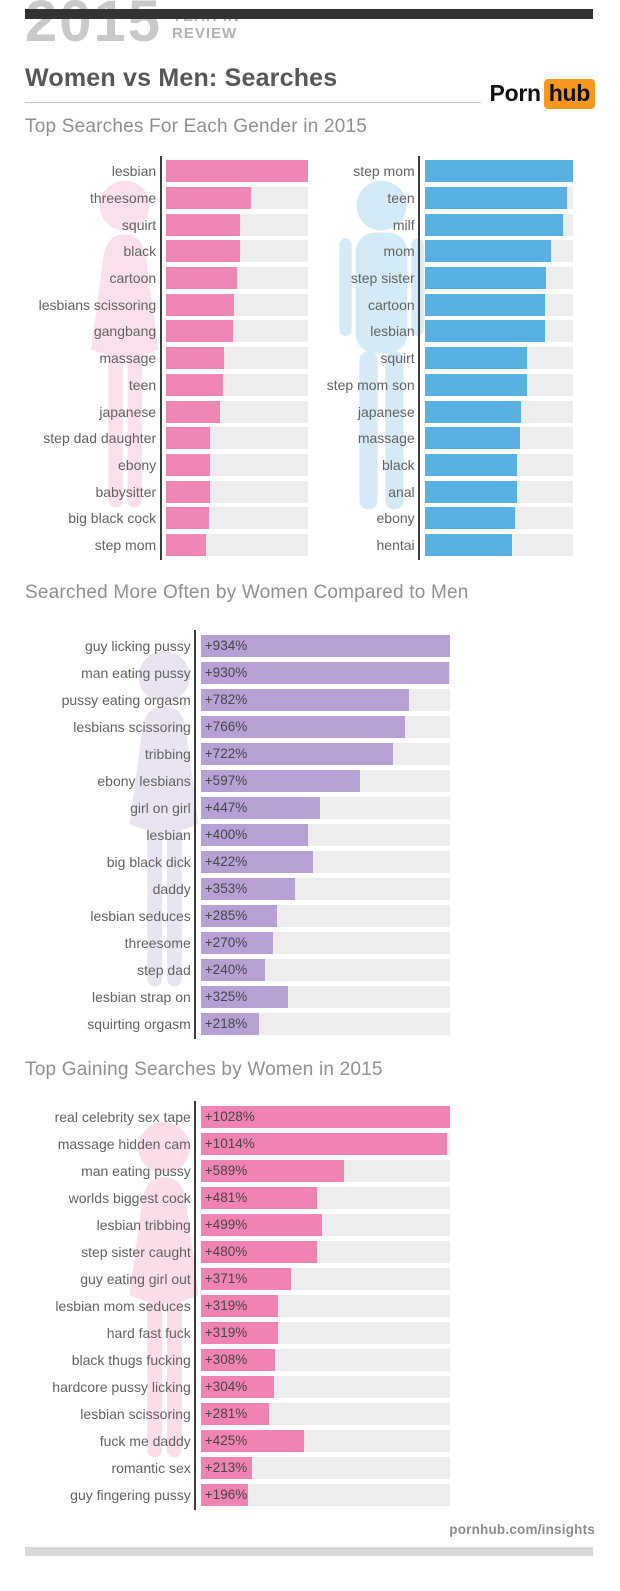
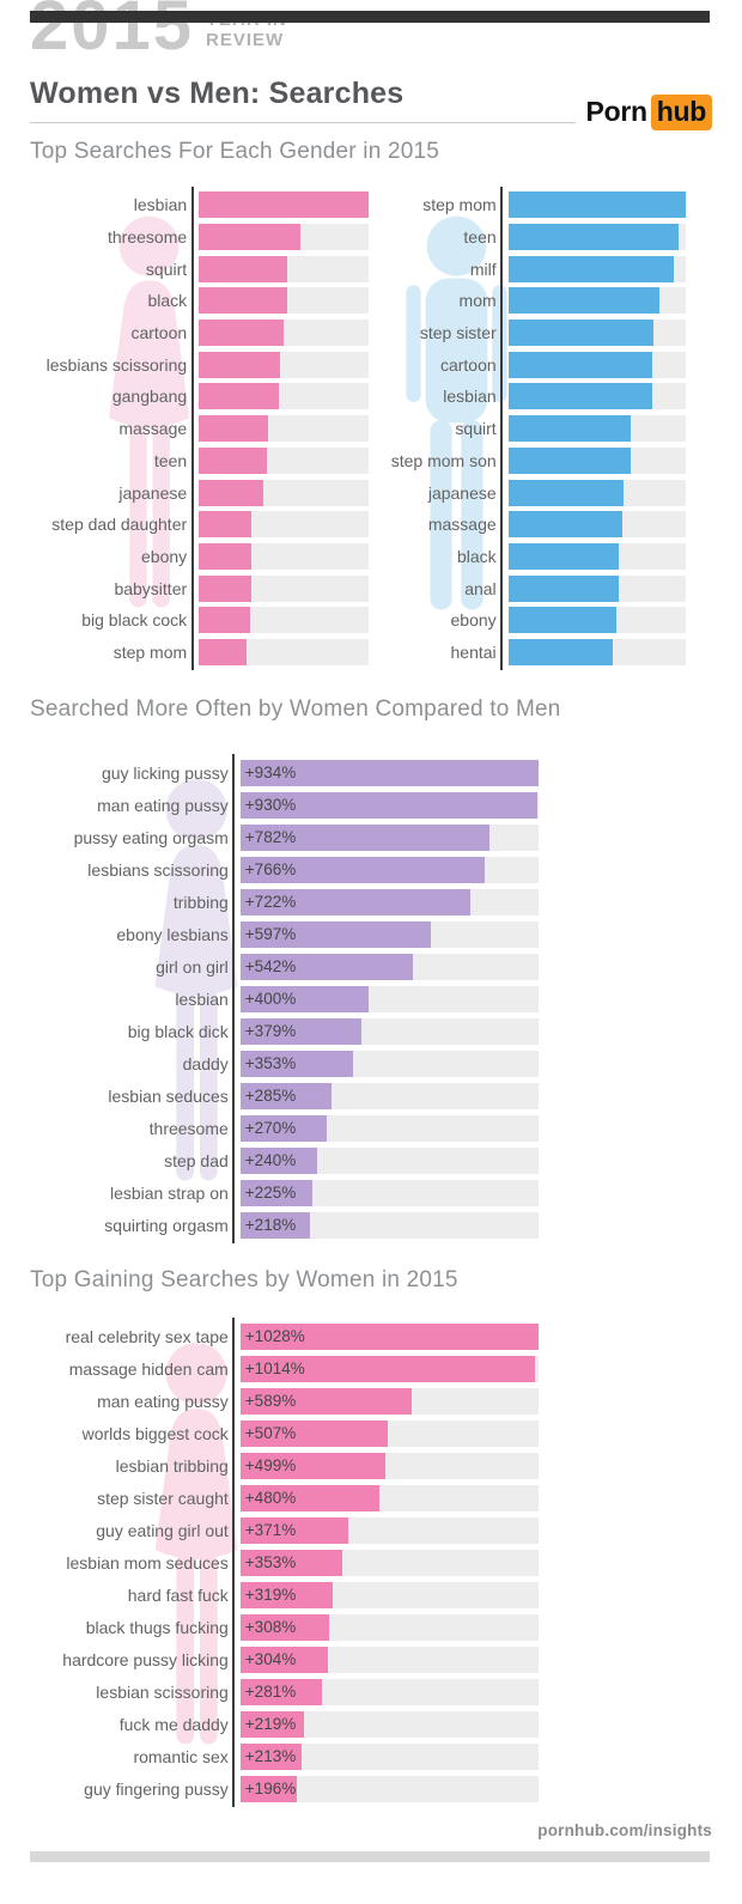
Searched More Often by Women Compared to Men/girl on girl: +447% -> +542%
Searched More Often by Women Compared to Men/big black dick: +422% -> +379%
Searched More Often by Women Compared to Men/lesbian strap on: +325% -> +225%
Top Gaining Searches by Women in 2015/worlds biggest cock: +481% -> +507%
Top Gaining Searches by Women in 2015/lesbian mom seduces: +319% -> +353%
Top Gaining Searches by Women in 2015/fuck me daddy: +425% -> +219%
